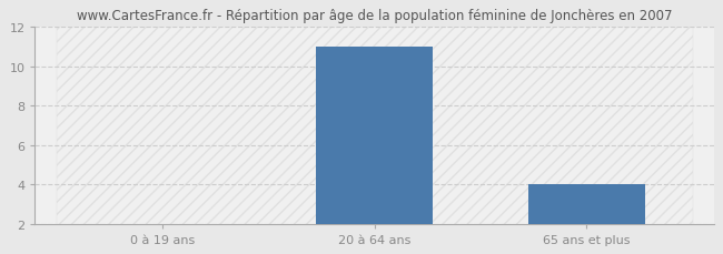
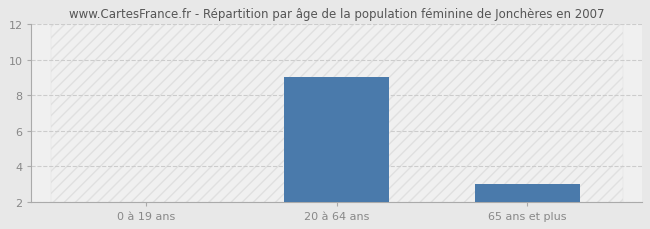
20 à 64 ans: 11 -> 9
65 ans et plus: 4 -> 3
